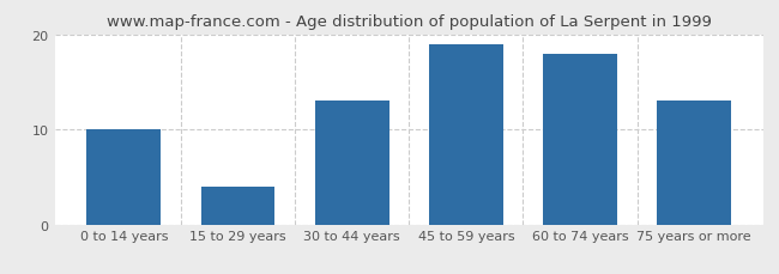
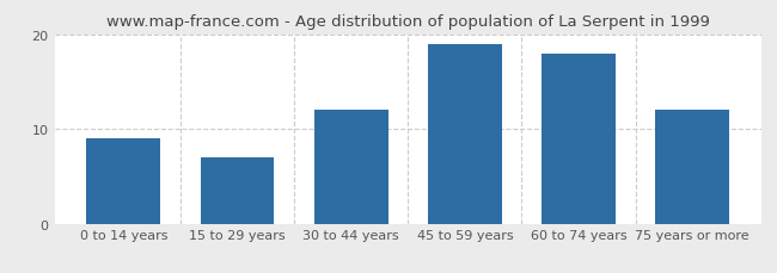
0 to 14 years: 10 -> 9
15 to 29 years: 4 -> 7
30 to 44 years: 13 -> 12
75 years or more: 13 -> 12
